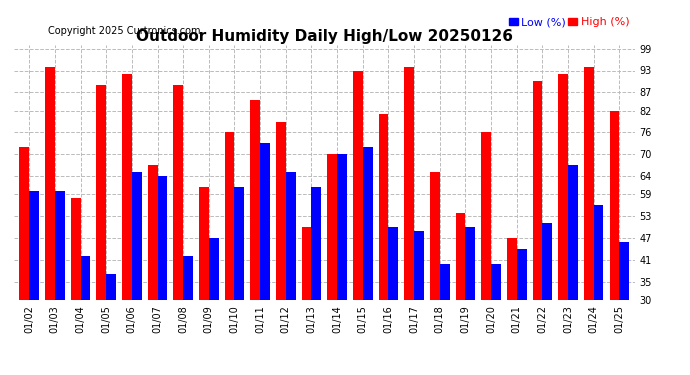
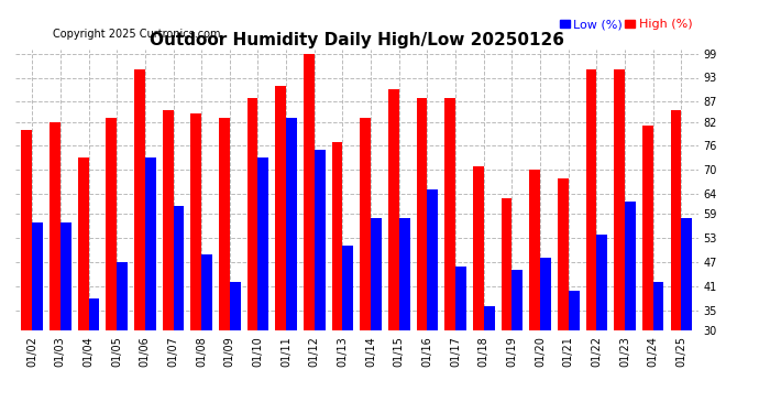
High (%)/01/02: 72 -> 80
Low (%)/01/02: 60 -> 57
High (%)/01/03: 94 -> 82
Low (%)/01/03: 60 -> 57
High (%)/01/04: 58 -> 73
Low (%)/01/04: 42 -> 38
High (%)/01/05: 89 -> 83
Low (%)/01/05: 37 -> 47
High (%)/01/06: 92 -> 95
Low (%)/01/06: 65 -> 73
High (%)/01/07: 67 -> 85
Low (%)/01/07: 64 -> 61
High (%)/01/08: 89 -> 84
Low (%)/01/08: 42 -> 49
High (%)/01/09: 61 -> 83
Low (%)/01/09: 47 -> 42
High (%)/01/10: 76 -> 88
Low (%)/01/10: 61 -> 73
High (%)/01/11: 85 -> 91
Low (%)/01/11: 73 -> 83
High (%)/01/12: 79 -> 99
Low (%)/01/12: 65 -> 75
High (%)/01/13: 50 -> 77
Low (%)/01/13: 61 -> 51
High (%)/01/14: 70 -> 83
Low (%)/01/14: 70 -> 58
High (%)/01/15: 93 -> 90
Low (%)/01/15: 72 -> 58
High (%)/01/16: 81 -> 88
Low (%)/01/16: 50 -> 65
High (%)/01/17: 94 -> 88
Low (%)/01/17: 49 -> 46
High (%)/01/18: 65 -> 71
Low (%)/01/18: 40 -> 36
High (%)/01/19: 54 -> 63
Low (%)/01/19: 50 -> 45
High (%)/01/20: 76 -> 70
Low (%)/01/20: 40 -> 48
High (%)/01/21: 47 -> 68
Low (%)/01/21: 44 -> 40
High (%)/01/22: 90 -> 95
Low (%)/01/22: 51 -> 54
High (%)/01/23: 92 -> 95
Low (%)/01/23: 67 -> 62
High (%)/01/24: 94 -> 81
Low (%)/01/24: 56 -> 42
High (%)/01/25: 82 -> 85
Low (%)/01/25: 46 -> 58
